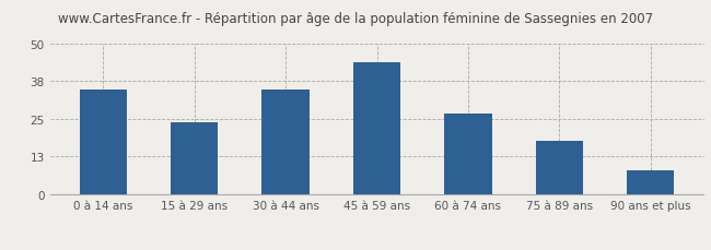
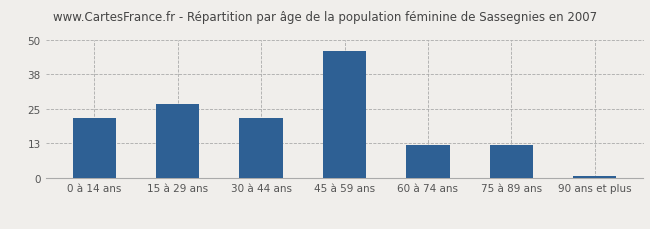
0 à 14 ans: 35 -> 22
15 à 29 ans: 24 -> 27
30 à 44 ans: 35 -> 22
45 à 59 ans: 44 -> 46
60 à 74 ans: 27 -> 12
75 à 89 ans: 18 -> 12
90 ans et plus: 8 -> 1
